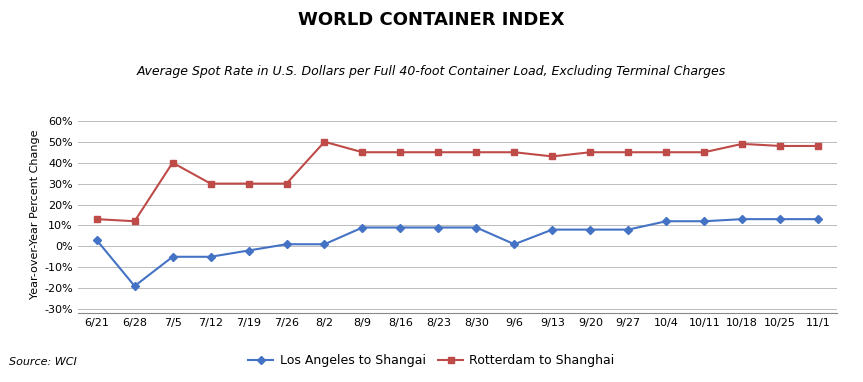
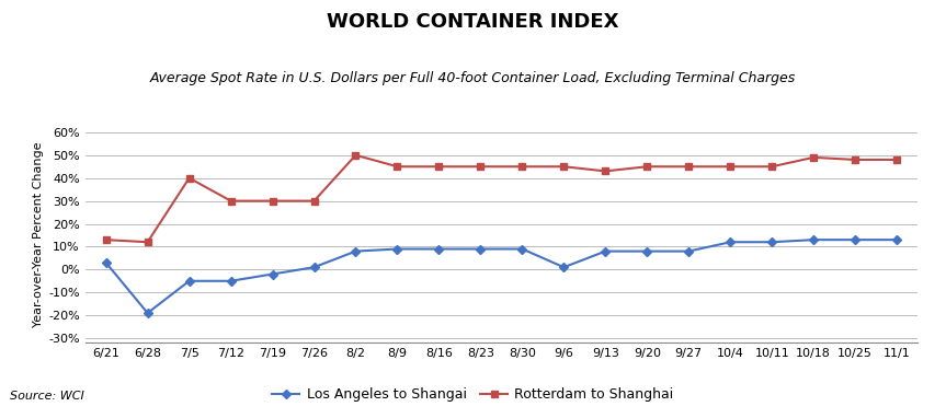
Los Angeles to Shangai/8/2: 1% -> 8%
